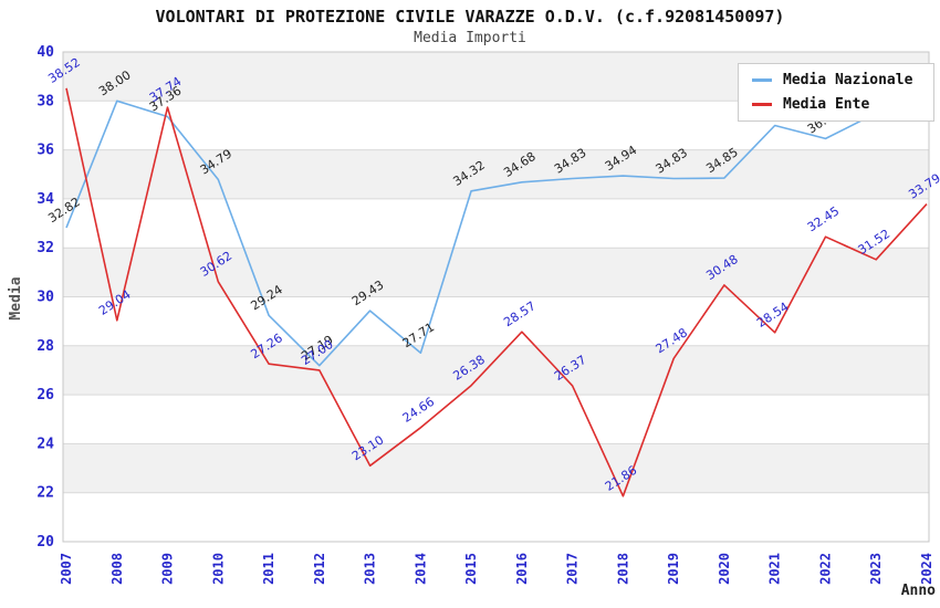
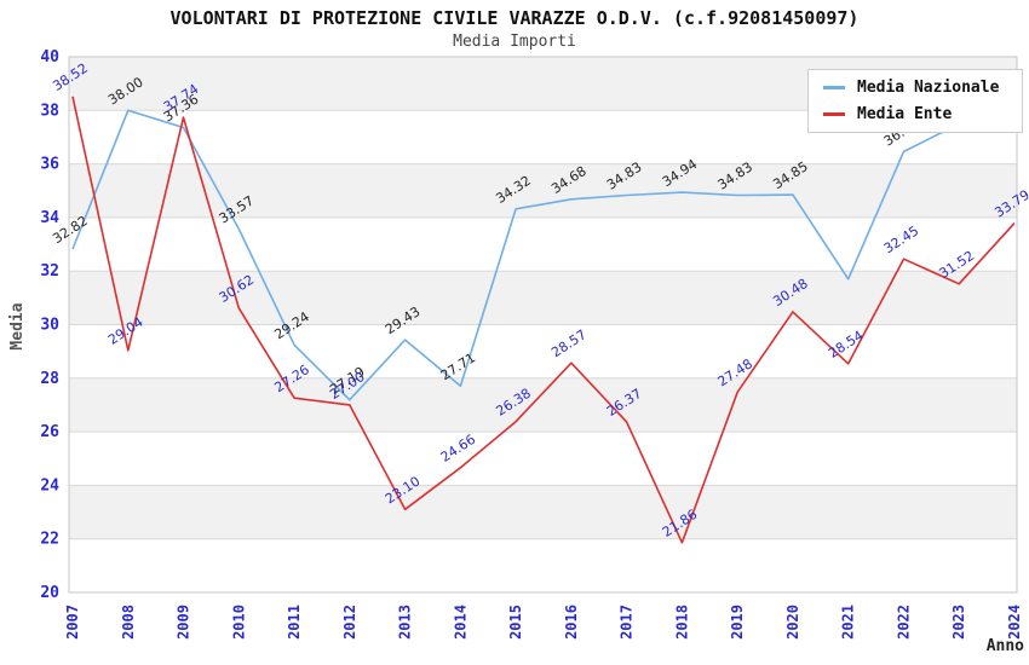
Media Nazionale/2010: 34.79 -> 33.57
Media Nazionale/2021: 37.0 -> 31.7
